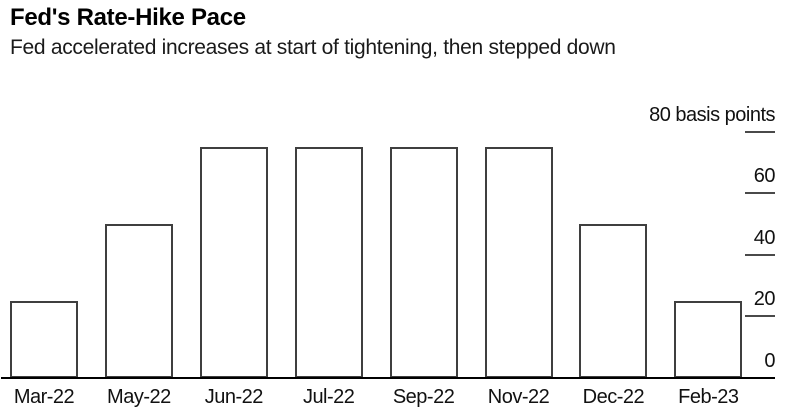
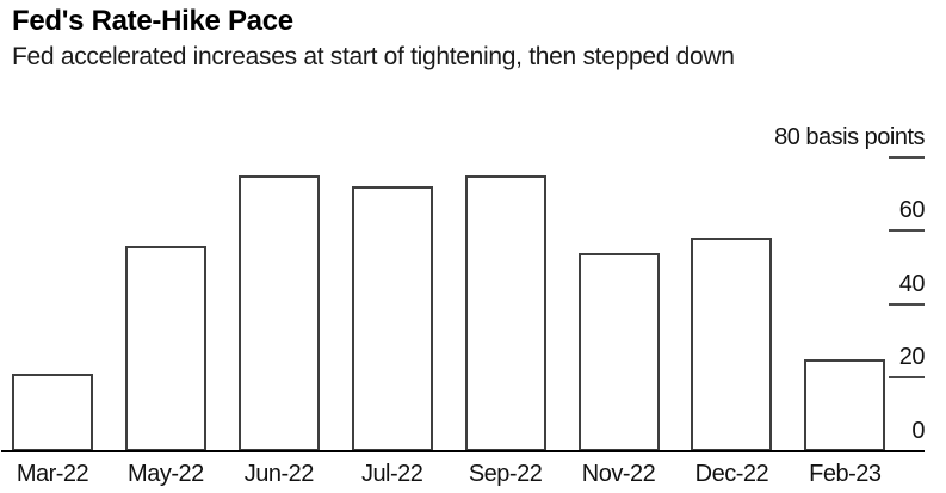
Mar-22: 25 -> 21
May-22: 50 -> 56
Jul-22: 75 -> 72
Nov-22: 75 -> 54
Dec-22: 50 -> 58
